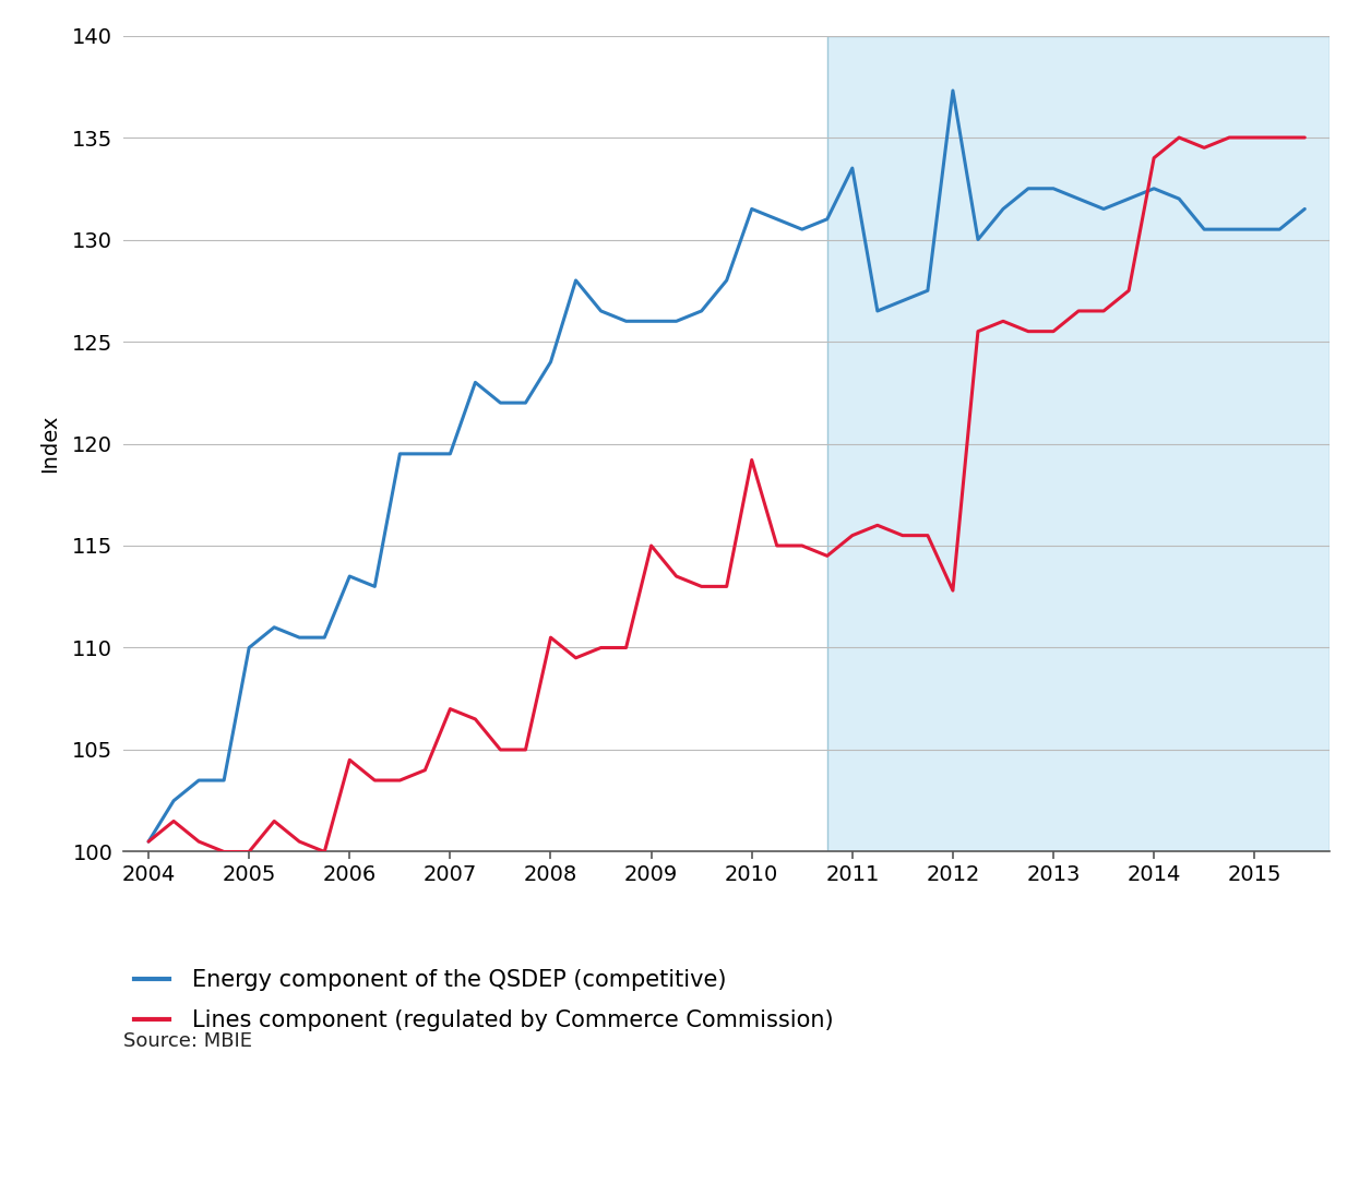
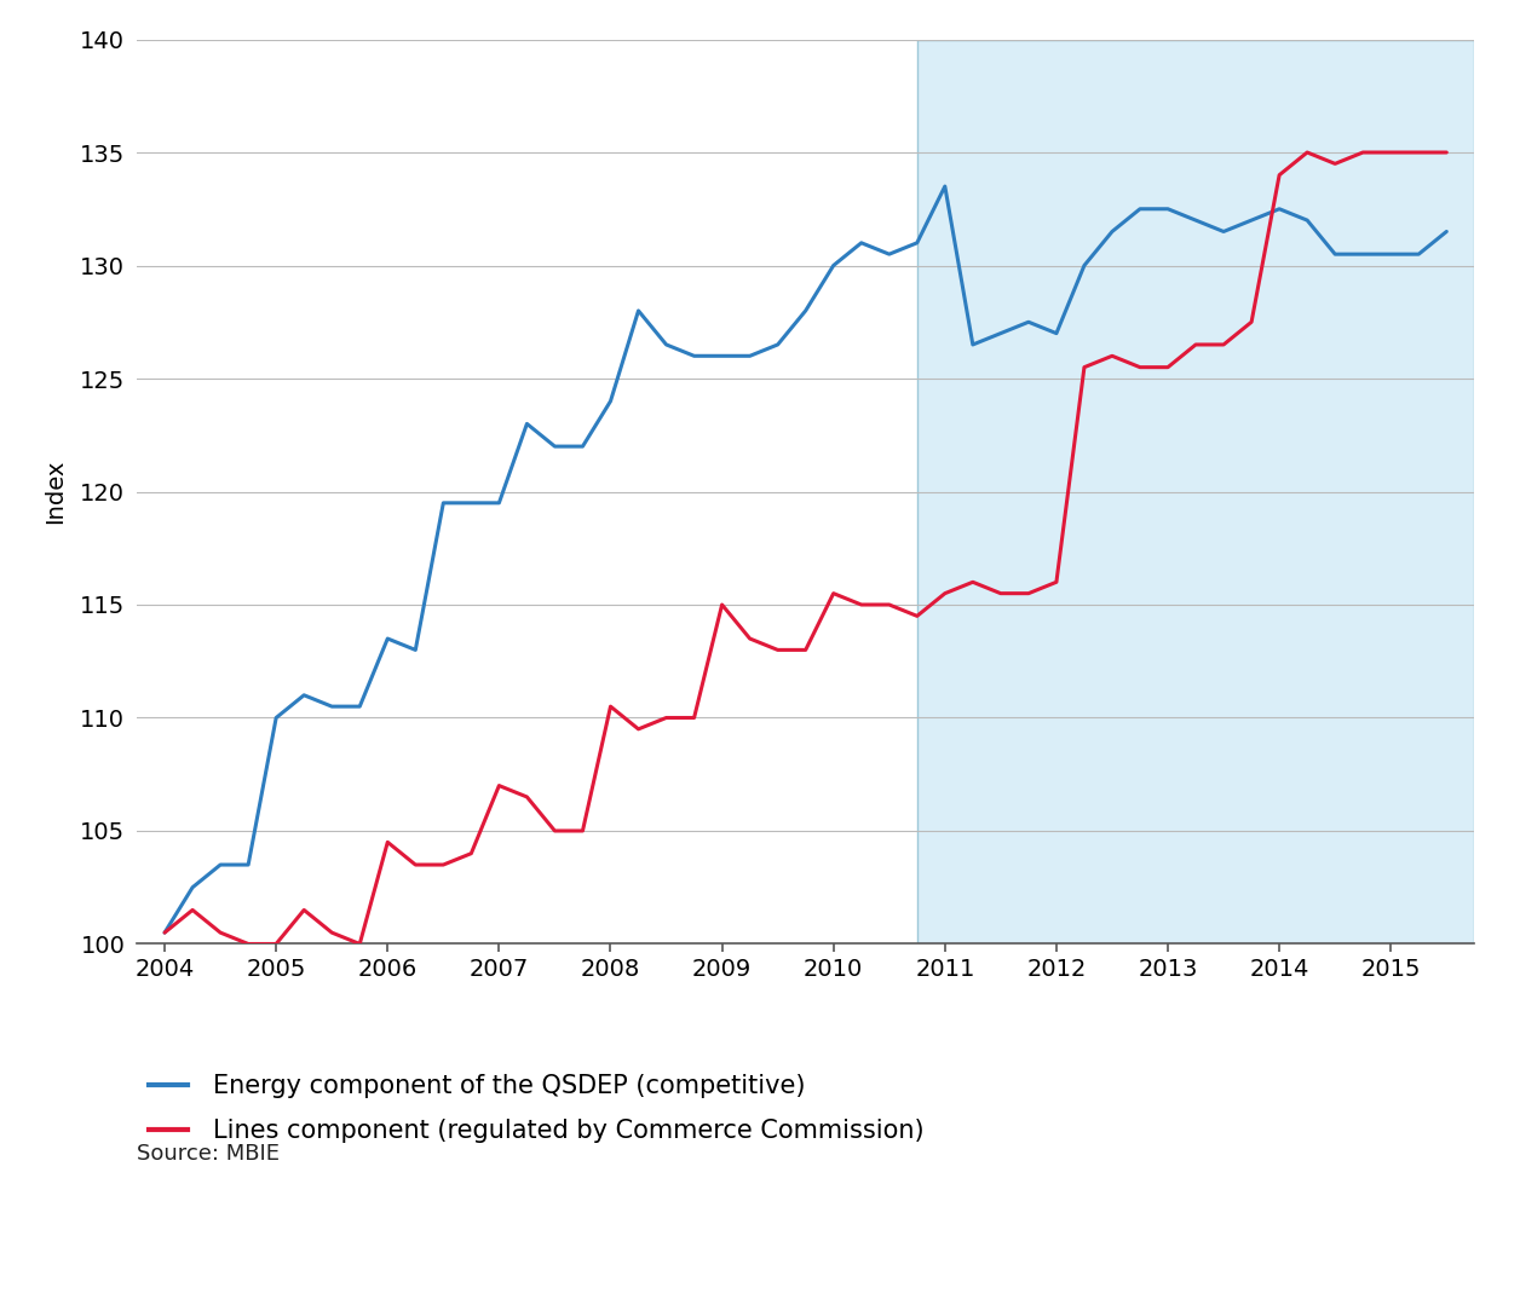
Energy component of the QSDEP (competitive)/2010: 131.5 -> 130.0
Lines component (regulated by Commerce Commission)/2010: 119.2 -> 115.5
Energy component of the QSDEP (competitive)/2012: 137.3 -> 127.0
Lines component (regulated by Commerce Commission)/2012: 112.8 -> 116.0
